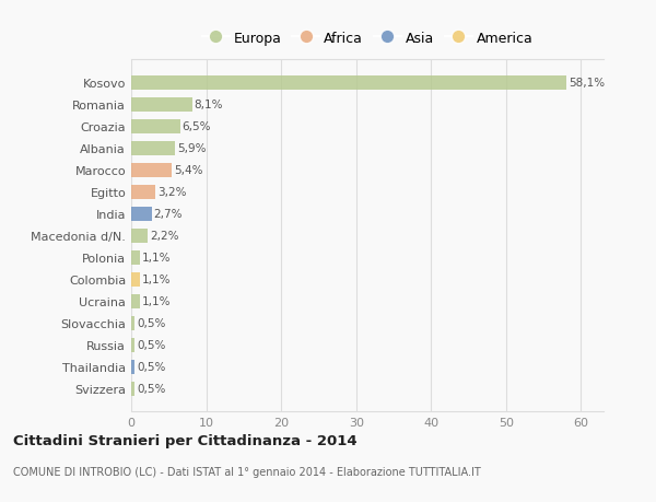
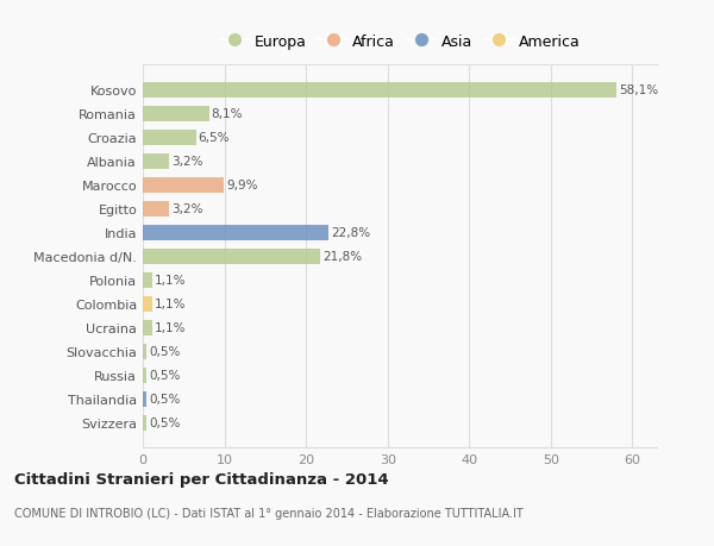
Albania: 5,9% -> 3,2%
Marocco: 5,4% -> 9,9%
India: 2,7% -> 22,8%
Macedonia d/N.: 2,2% -> 21,8%
